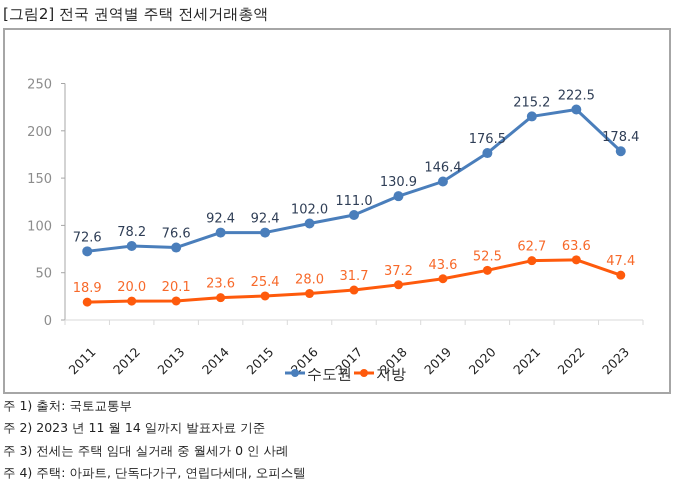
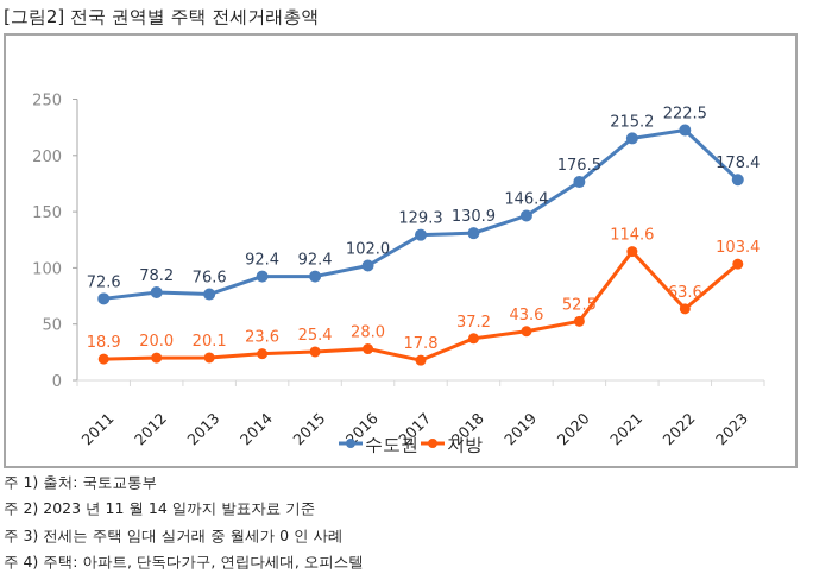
수도권/2017: 111.0 -> 129.3
지방/2017: 31.7 -> 17.8
지방/2021: 62.7 -> 114.6
지방/2023: 47.4 -> 103.4
